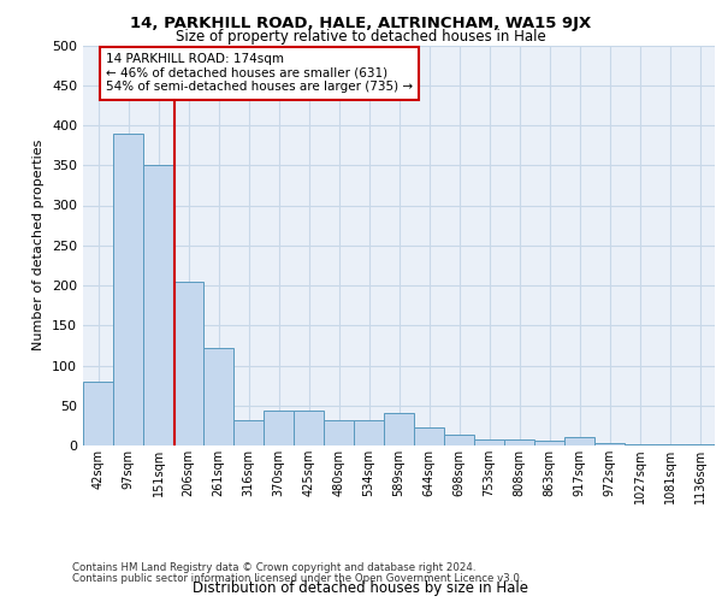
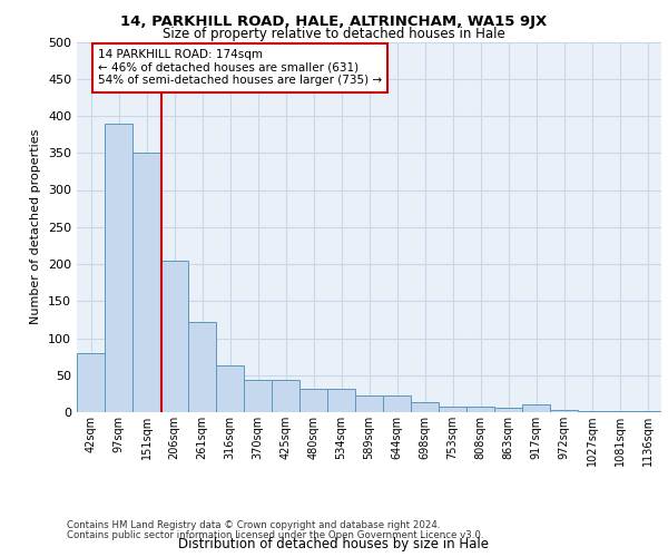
316sqm: 32 -> 63
589sqm: 40 -> 22
